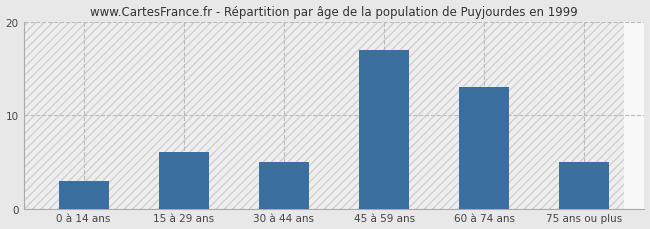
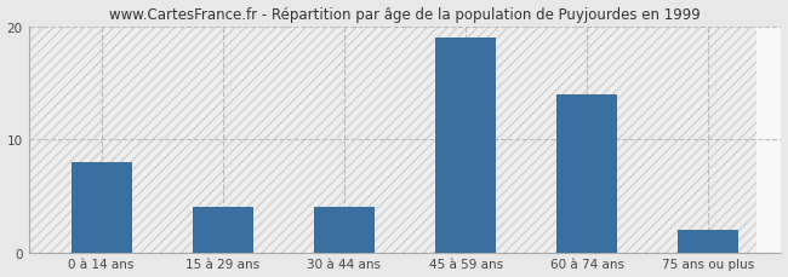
0 à 14 ans: 3 -> 8
15 à 29 ans: 6 -> 4
30 à 44 ans: 5 -> 4
45 à 59 ans: 17 -> 19
60 à 74 ans: 13 -> 14
75 ans ou plus: 5 -> 2
